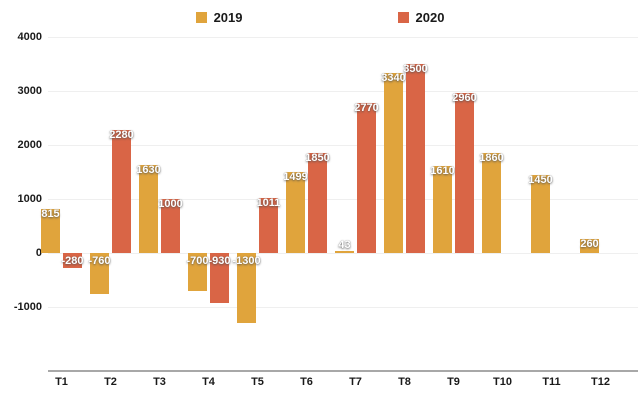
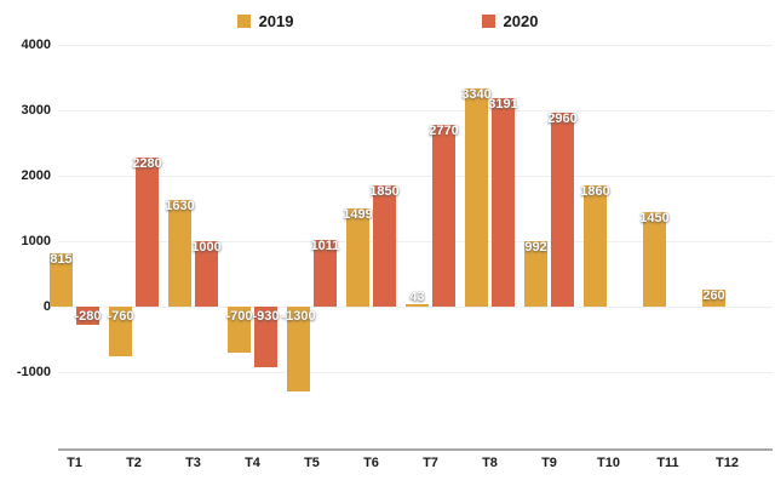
2020/T8: 3500 -> 3191
2019/T9: 1610 -> 992
